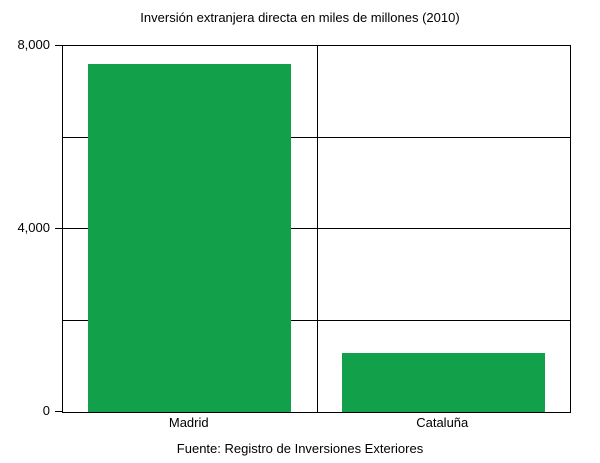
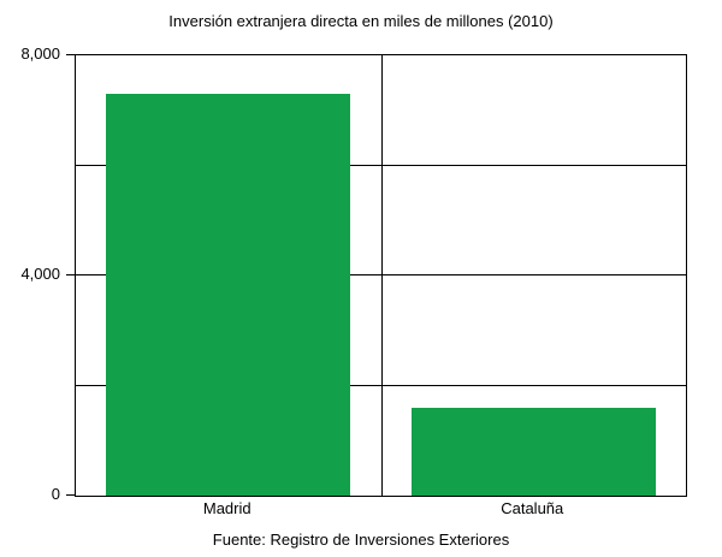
Madrid: 7600 -> 7300
Cataluña: 1300 -> 1600
